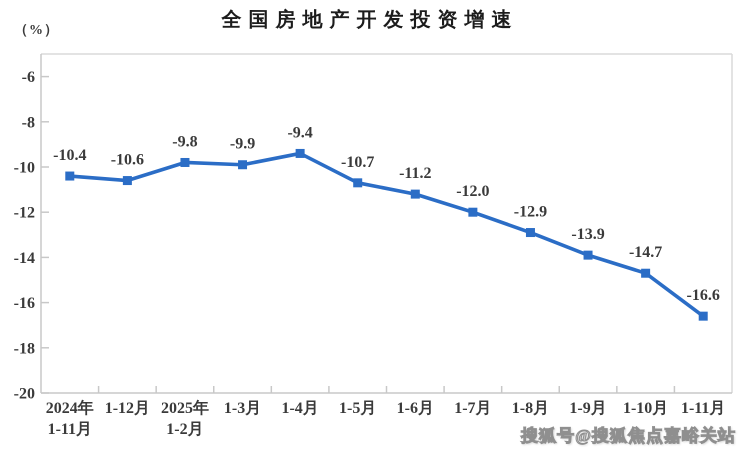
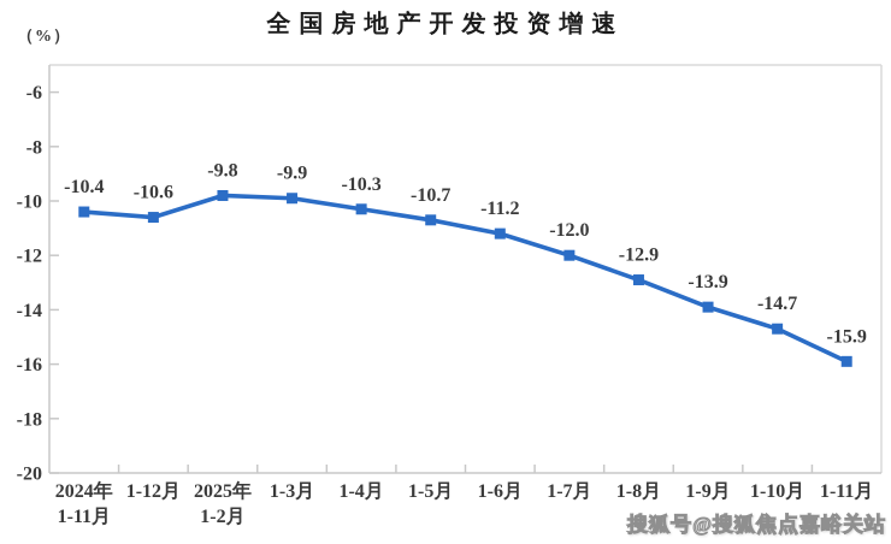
1-4月: -9.4 -> -10.3
1-11月: -16.6 -> -15.9
